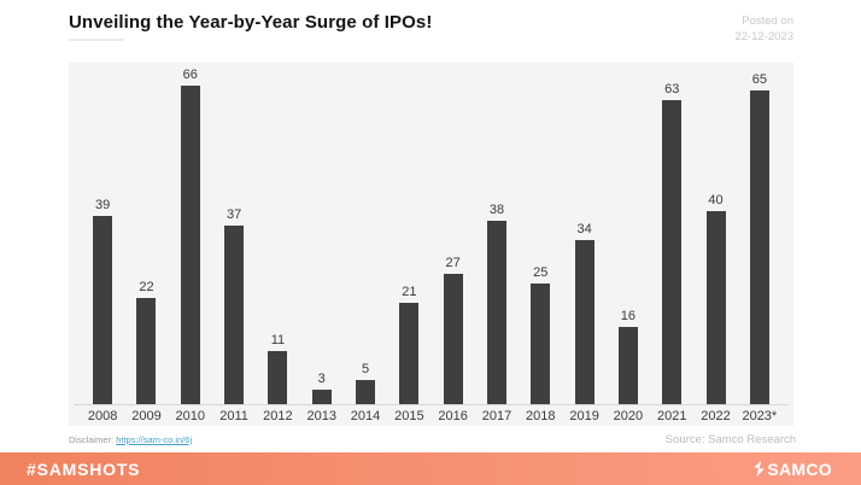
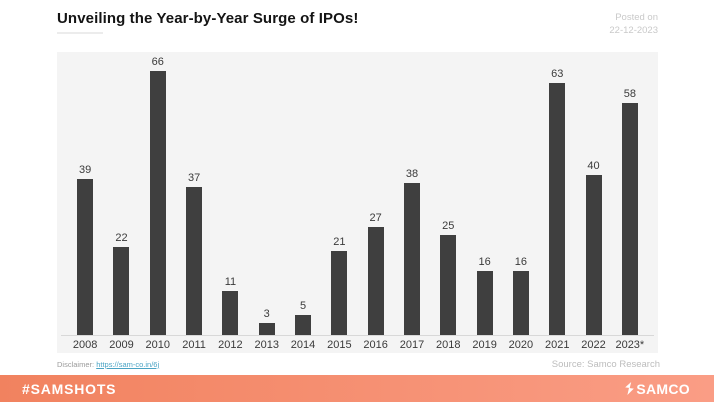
2019: 34 -> 16
2023*: 65 -> 58
